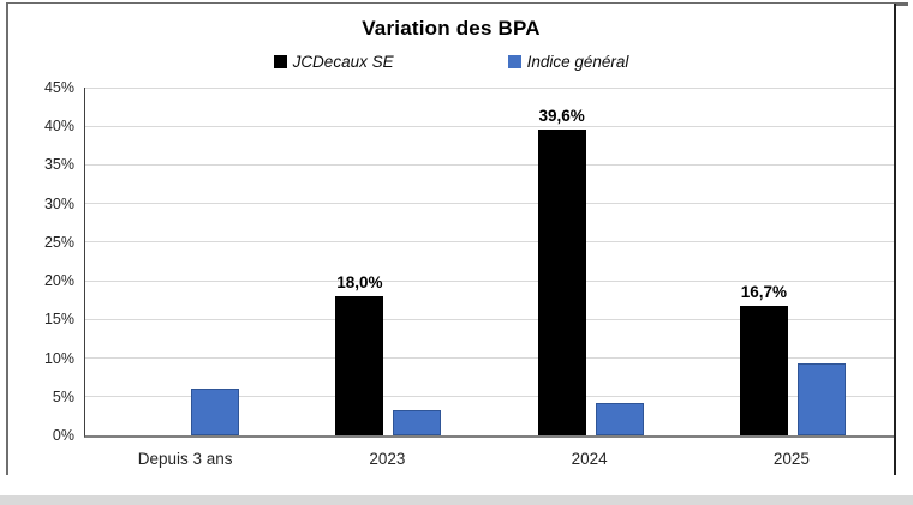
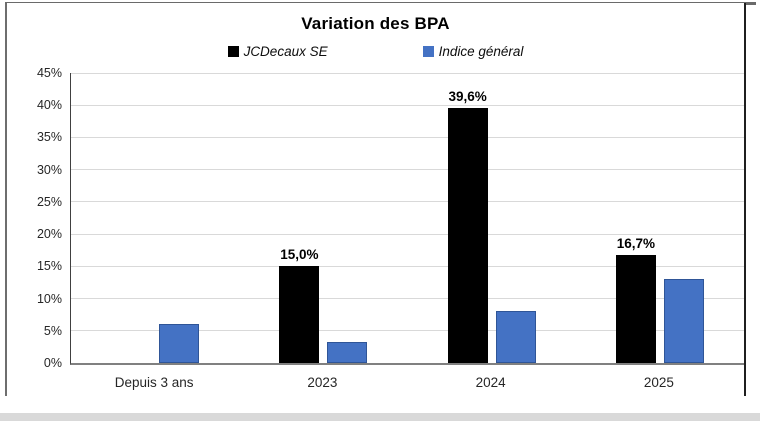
JCDecaux SE/2023: 18,0% -> 15,0%
Indice général/2024: 4% -> 8%
Indice général/2025: 9% -> 13%
